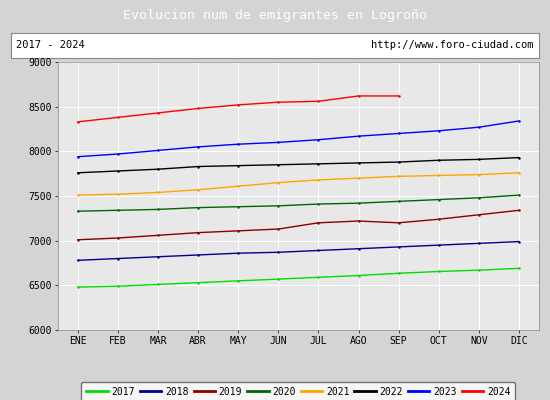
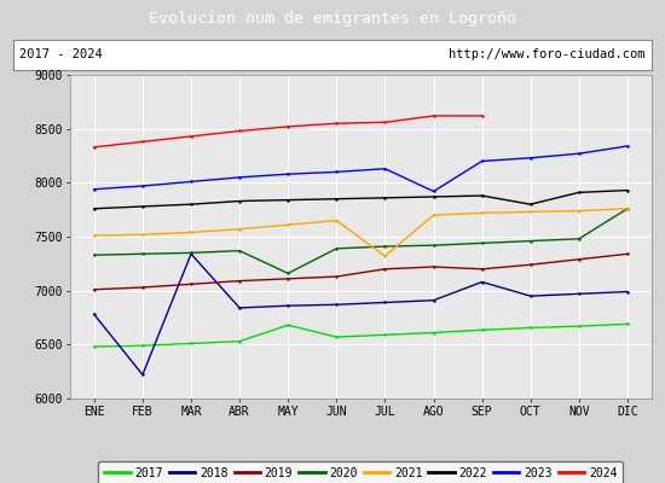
2018/FEB: 6800 -> 6220
2018/MAR: 6820 -> 7340
2017/MAY: 6550 -> 6680
2020/MAY: 7380 -> 7160
2021/JUL: 7680 -> 7320
2023/AGO: 8170 -> 7920
2018/SEP: 6930 -> 7080
2022/OCT: 7900 -> 7800
2020/DIC: 7510 -> 7760
